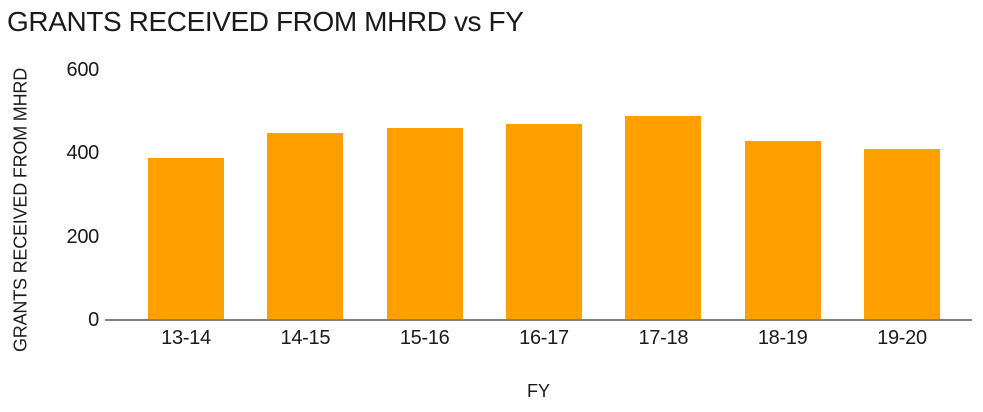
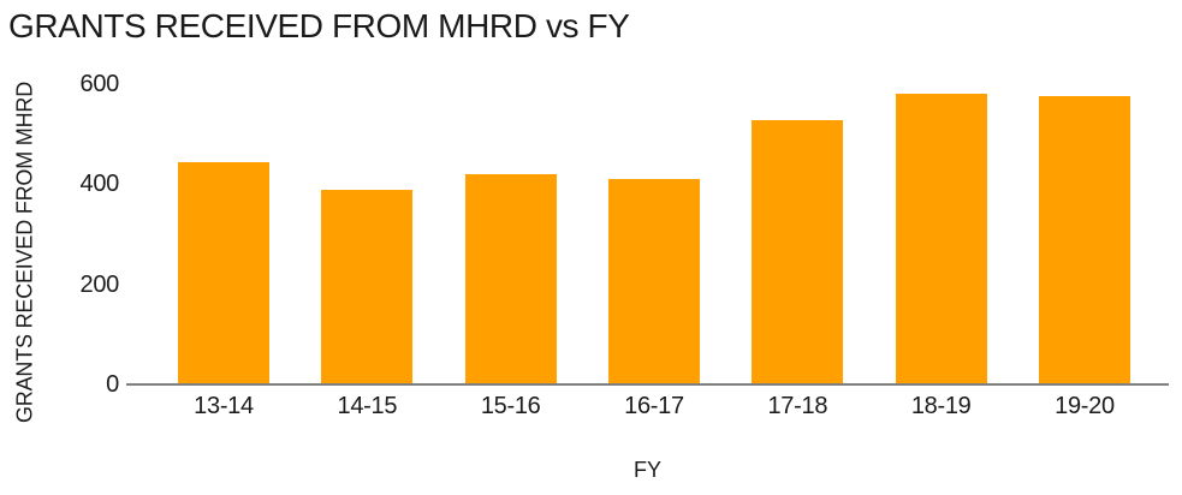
13-14: 390 -> 440
14-15: 450 -> 390
15-16: 460 -> 420
16-17: 470 -> 410
17-18: 490 -> 530
18-19: 430 -> 580
19-20: 410 -> 580
